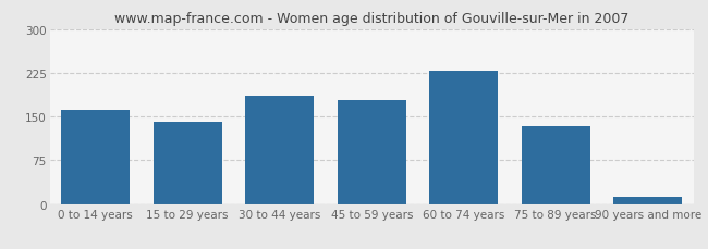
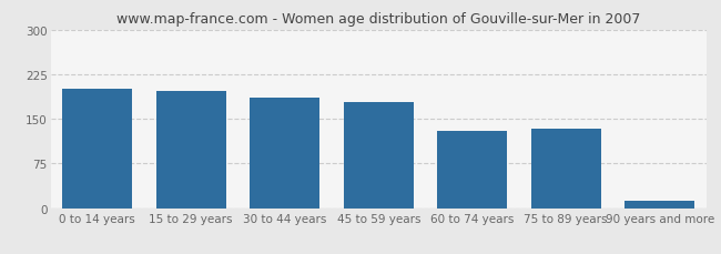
0 to 14 years: 162 -> 200
15 to 29 years: 140 -> 196
60 to 74 years: 228 -> 130
